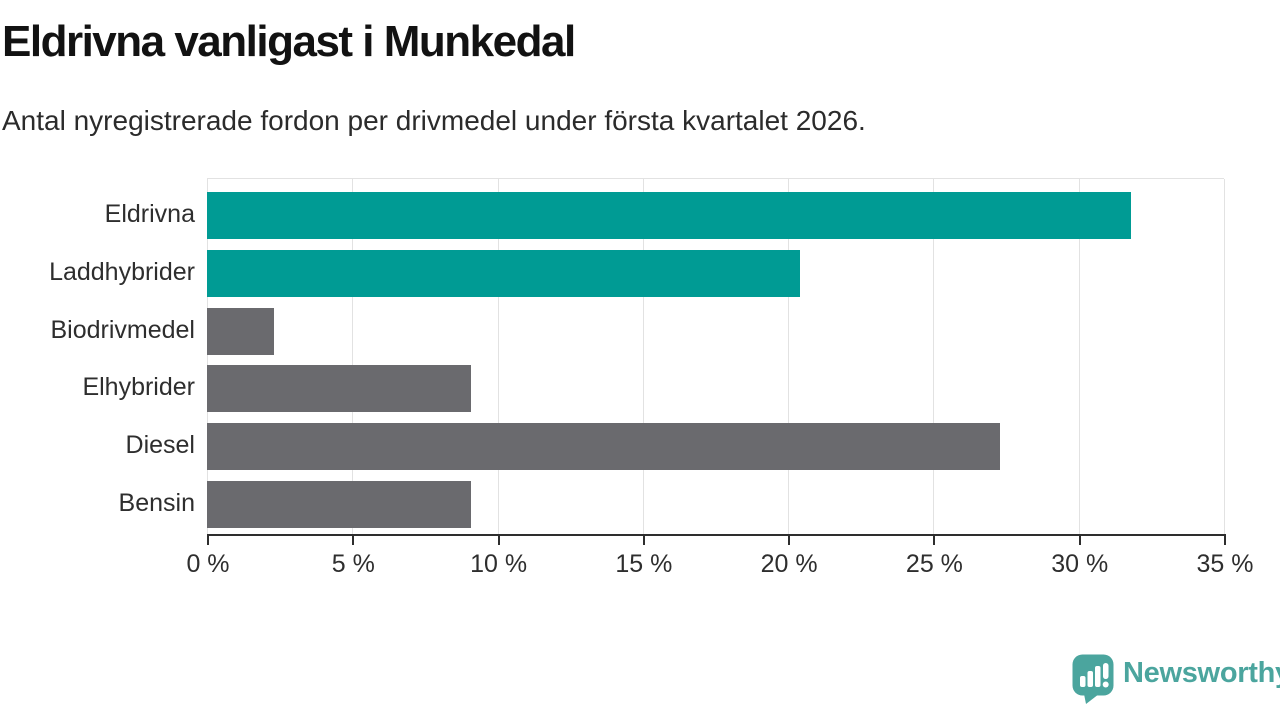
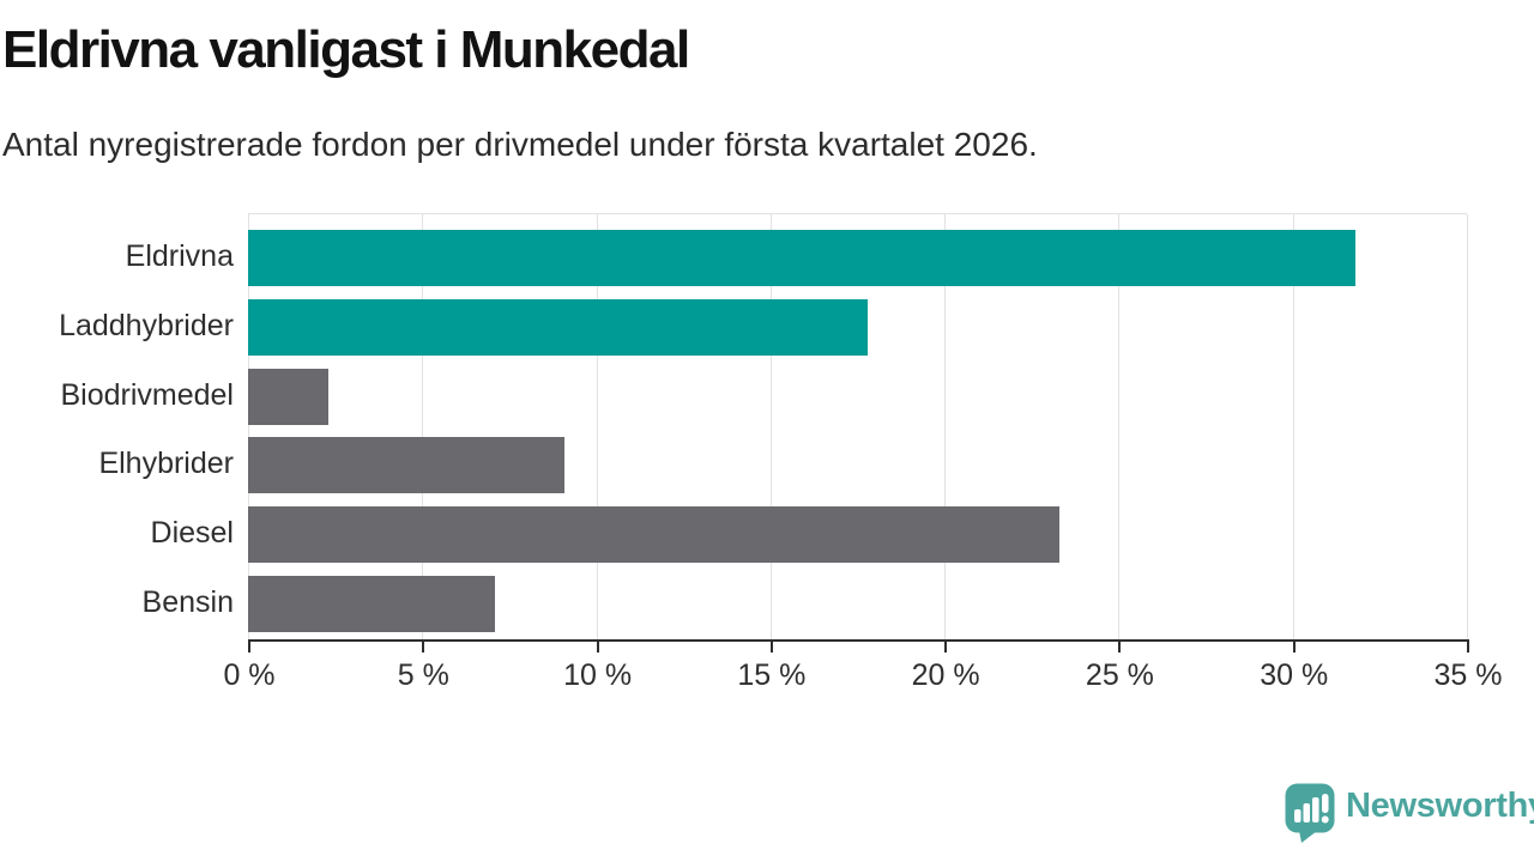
Laddhybrider: 20.4% -> 17.8%
Diesel: 27.3% -> 23.3%
Bensin: 9.1% -> 7.1%
